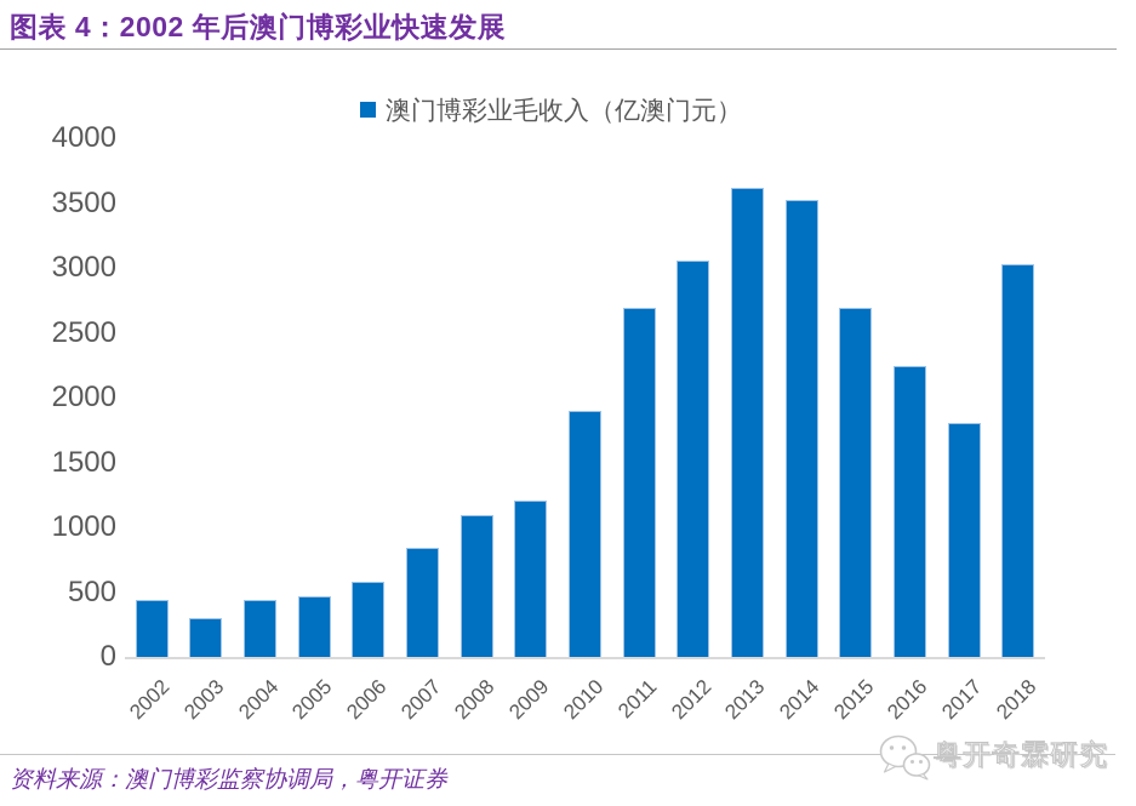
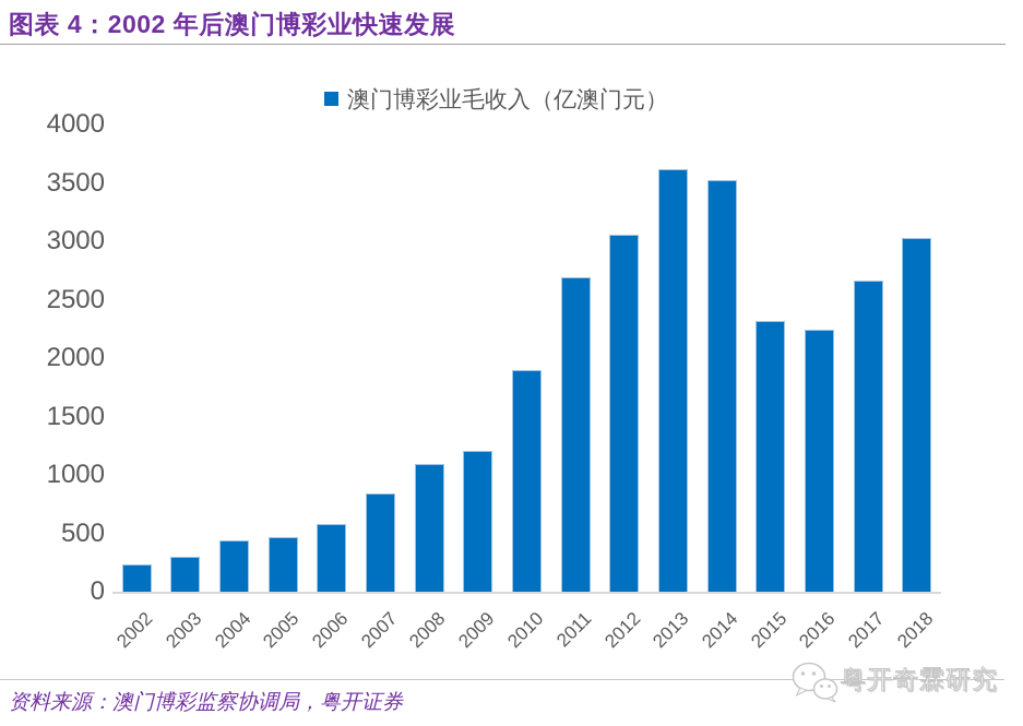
2002: 440 -> 240
2015: 2690 -> 2320
2017: 1800 -> 2670
